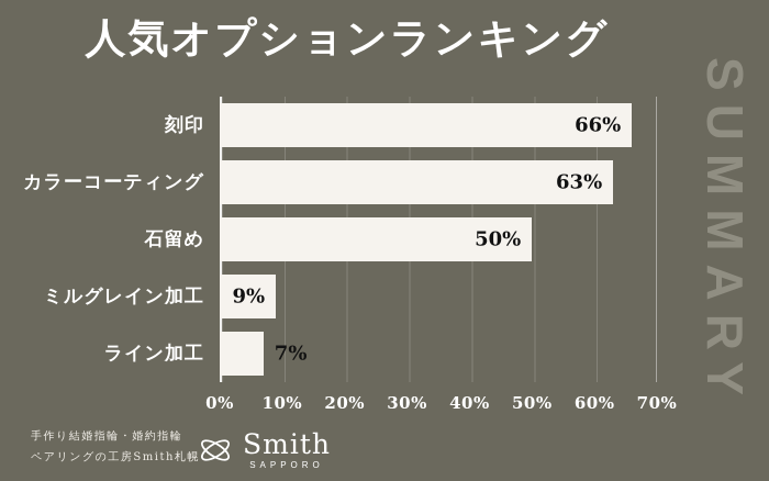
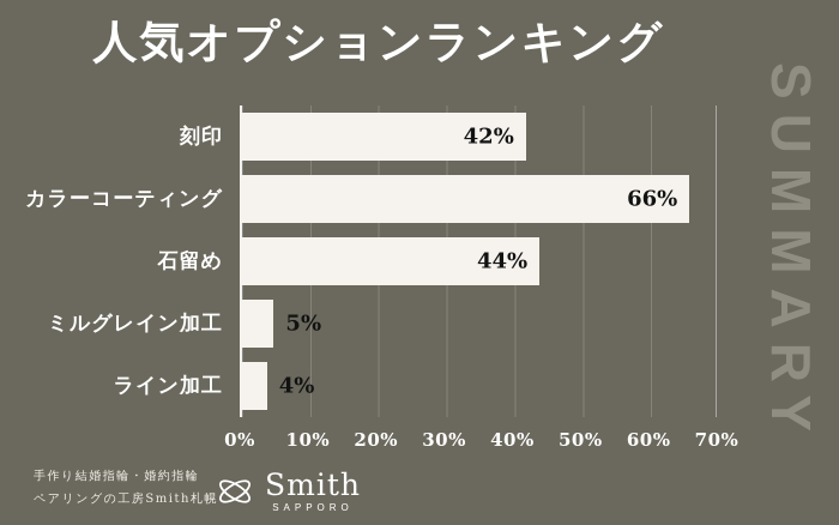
刻印: 66% -> 42%
カラーコーティング: 63% -> 66%
石留め: 50% -> 44%
ミルグレイン加工: 9% -> 5%
ライン加工: 7% -> 4%
